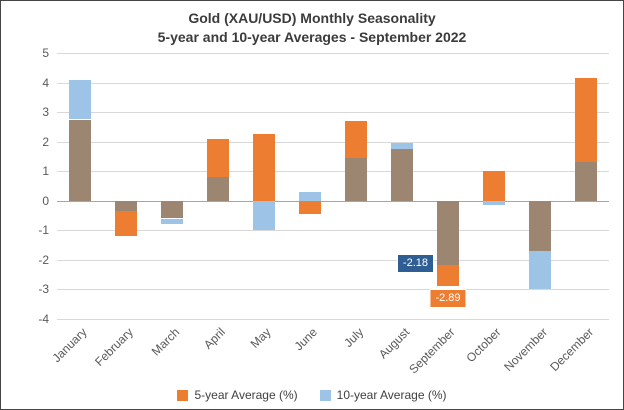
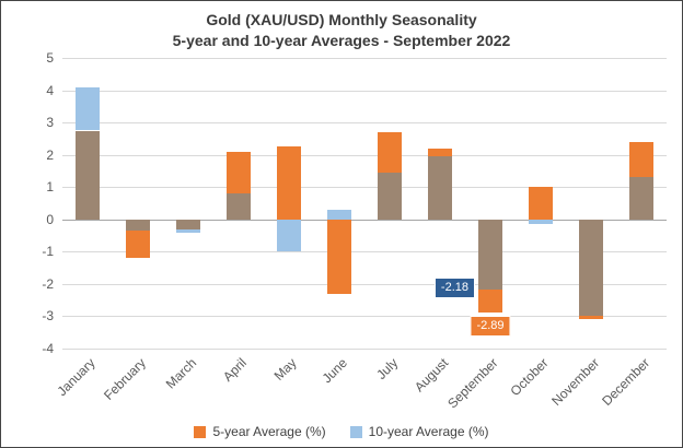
5-year Average (%)/March: -0.6 -> -0.3
10-year Average (%)/March: -0.8 -> -0.4
5-year Average (%)/June: -0.5 -> -2.3
5-year Average (%)/August: 1.8 -> 2.2
5-year Average (%)/November: -1.7 -> -3.1
5-year Average (%)/December: 4.2 -> 2.4
